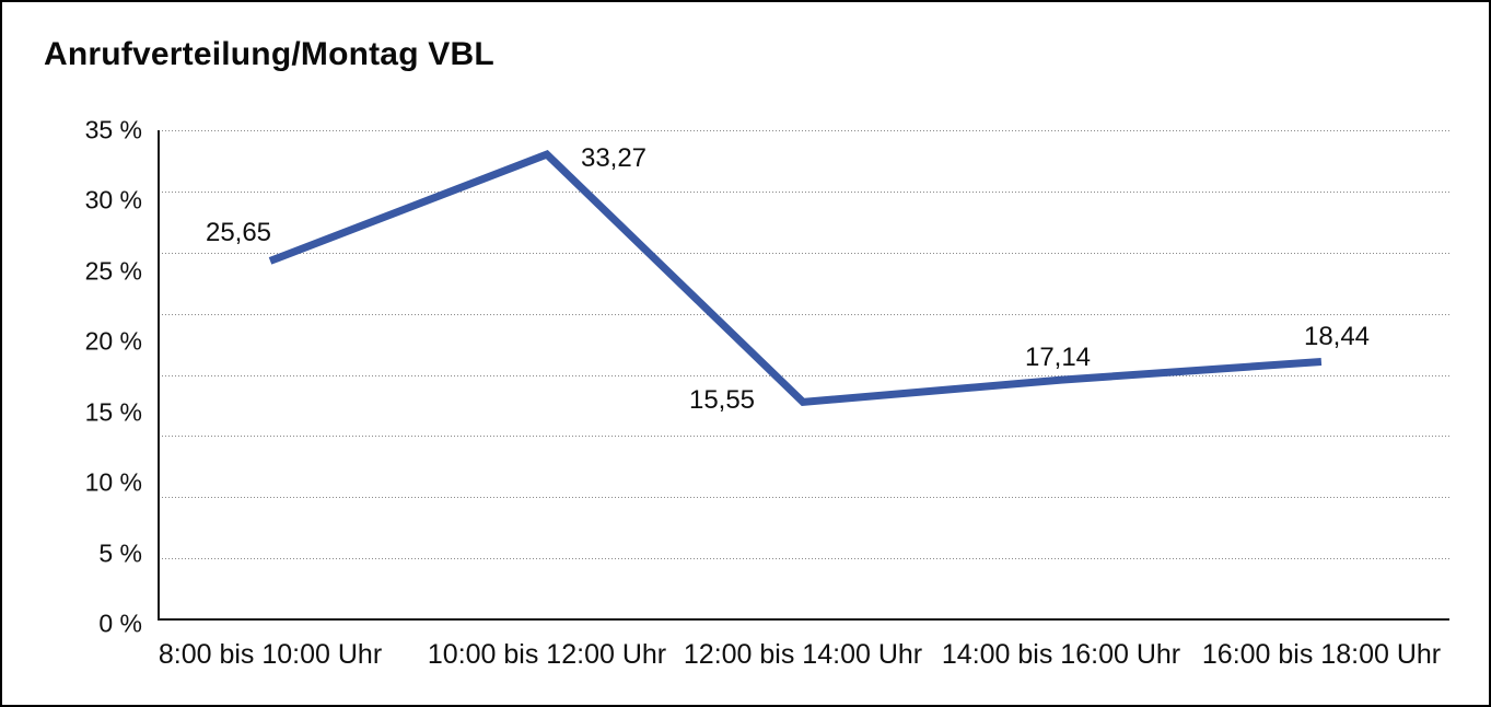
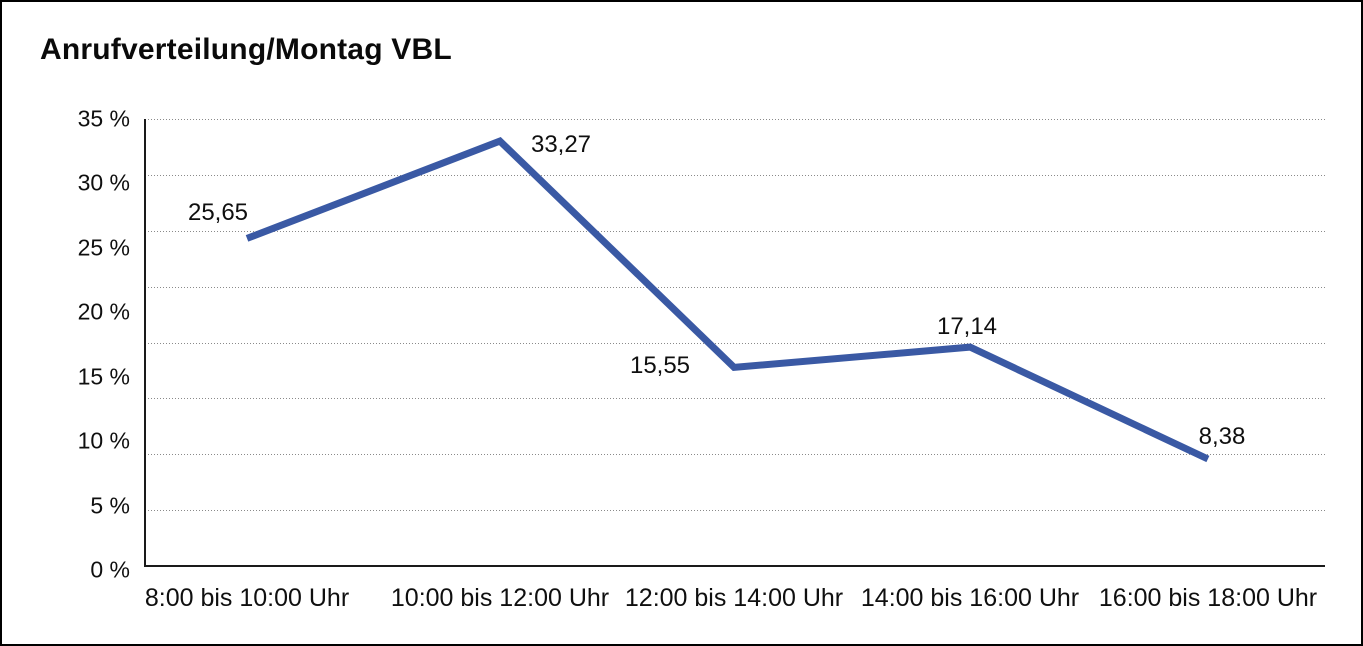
16:00 bis 18:00 Uhr: 18,44 -> 8,38
